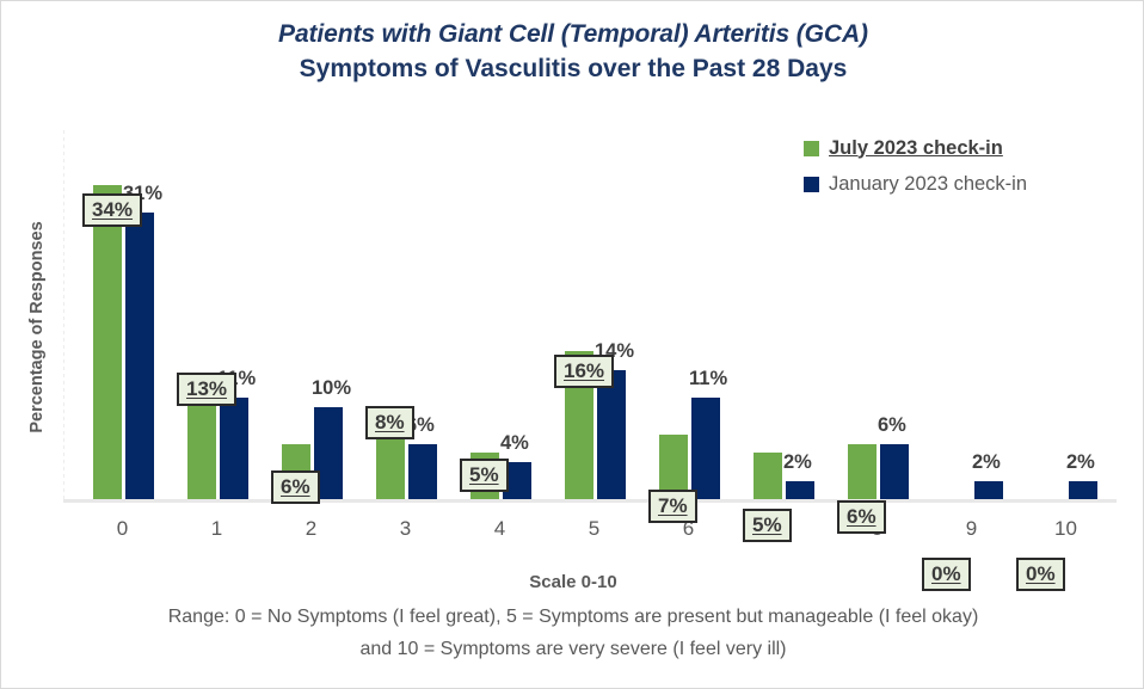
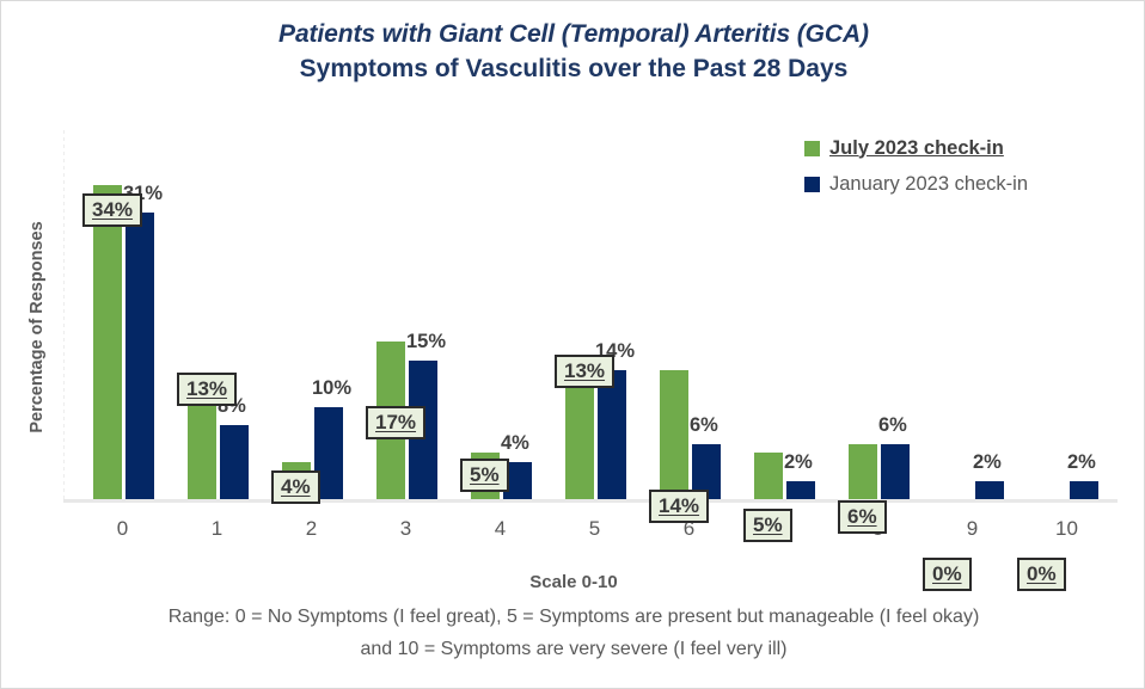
January 2023 check-in/1: 11% -> 8%
July 2023 check-in/2: 6% -> 4%
July 2023 check-in/3: 8% -> 17%
January 2023 check-in/3: 6% -> 15%
July 2023 check-in/5: 16% -> 13%
July 2023 check-in/6: 7% -> 14%
January 2023 check-in/6: 11% -> 6%
